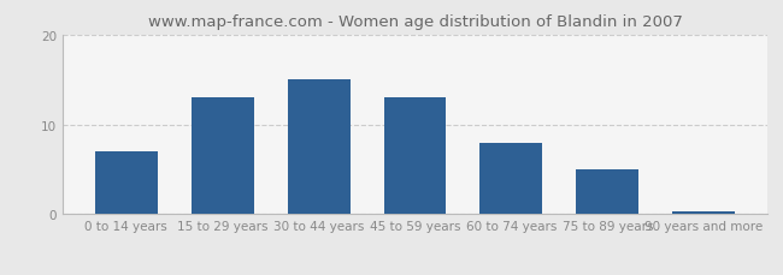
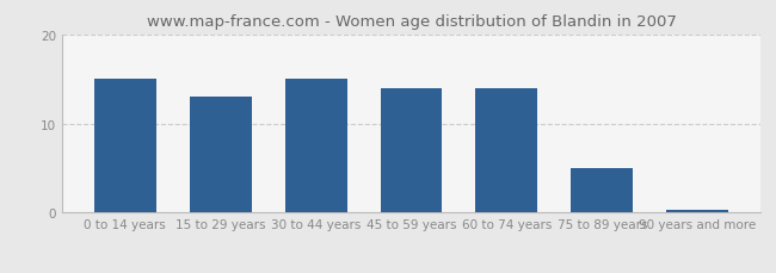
0 to 14 years: 7.0 -> 15.0
45 to 59 years: 13.0 -> 14.0
60 to 74 years: 8.0 -> 14.0
